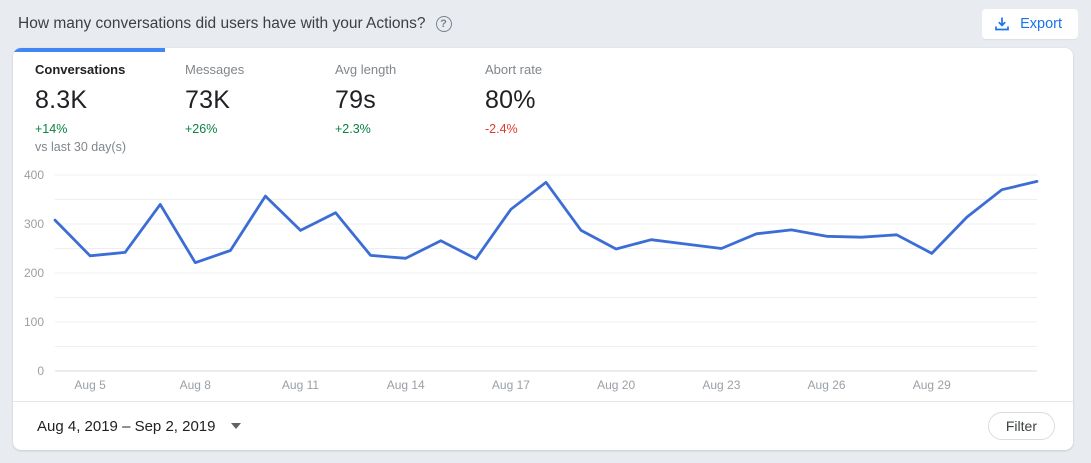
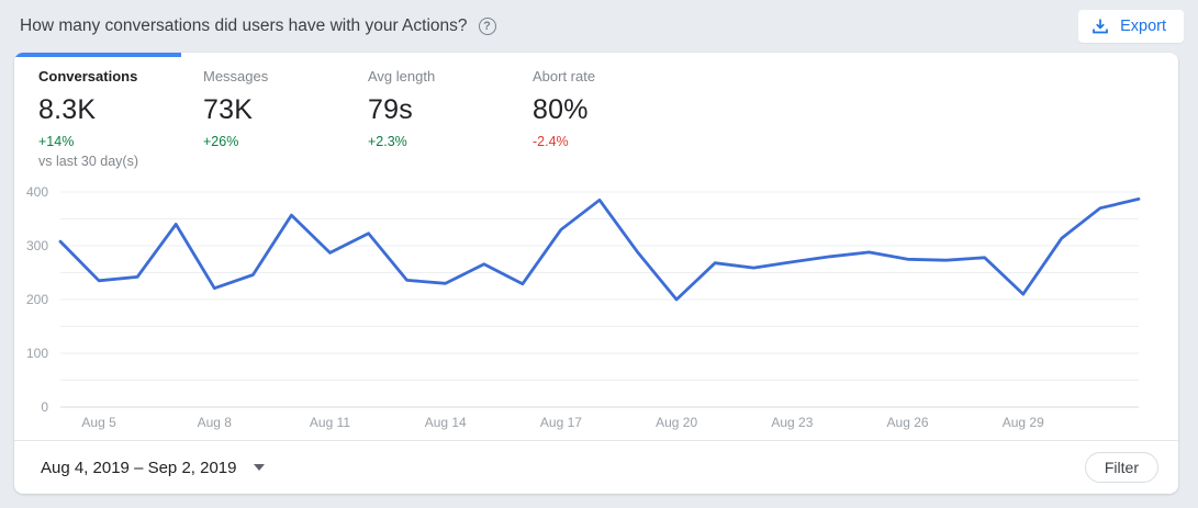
Aug 20: 250 -> 200
Aug 23: 250 -> 270
Aug 29: 240 -> 210
